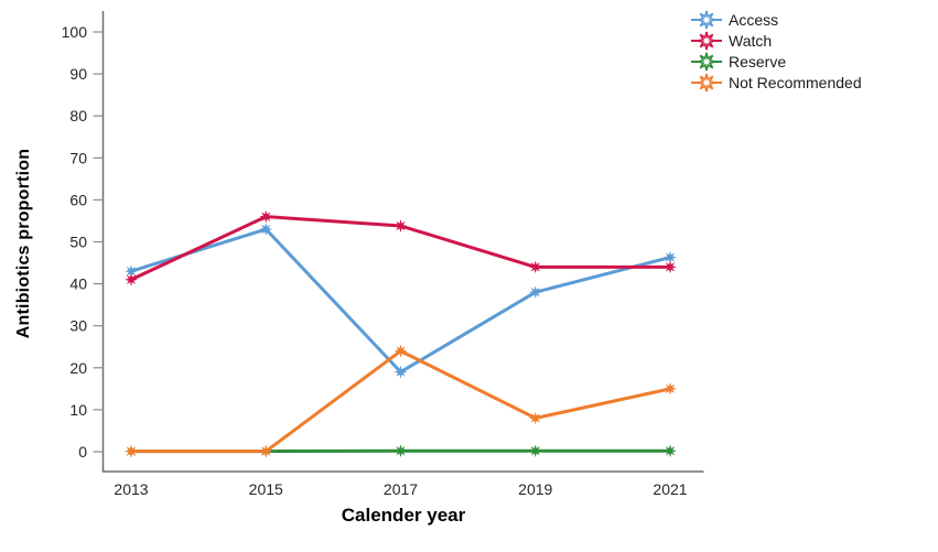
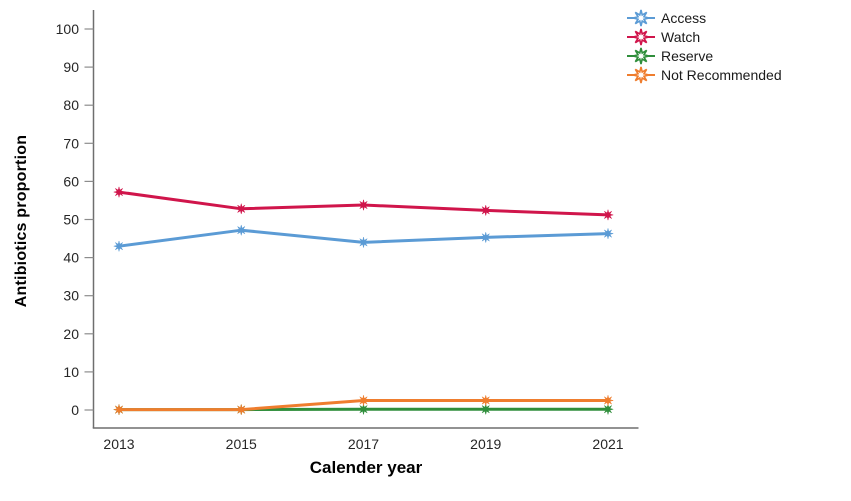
Watch/2013: 41 -> 57
Access/2015: 53 -> 47
Watch/2015: 56 -> 53
Access/2017: 19 -> 44
Not Recommended/2017: 24 -> 2
Access/2019: 38 -> 45
Watch/2019: 44 -> 52
Not Recommended/2019: 8 -> 2
Watch/2021: 44 -> 51
Not Recommended/2021: 15 -> 2
